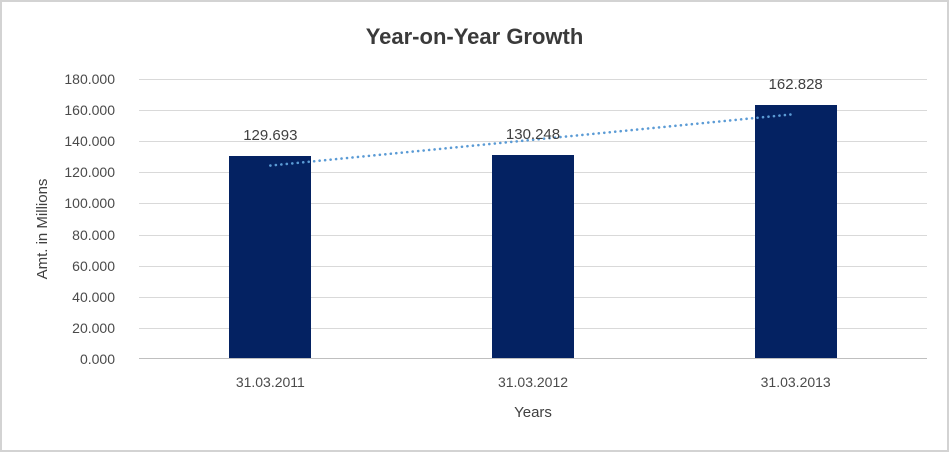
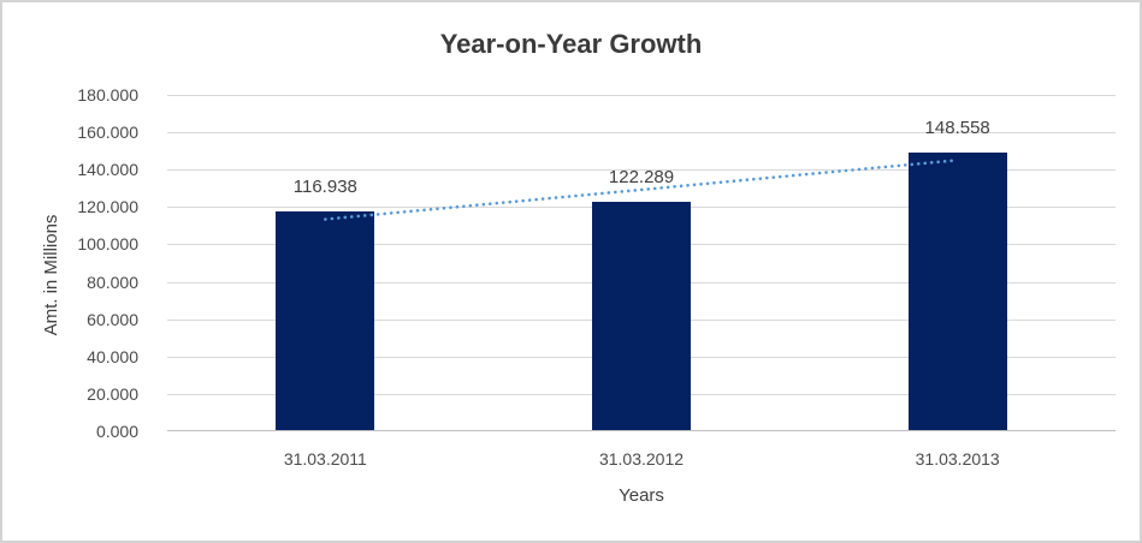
31.03.2011: 129.693 -> 116.938
31.03.2012: 130.248 -> 122.289
31.03.2013: 162.828 -> 148.558
